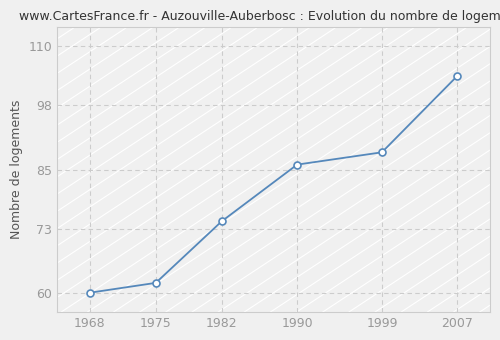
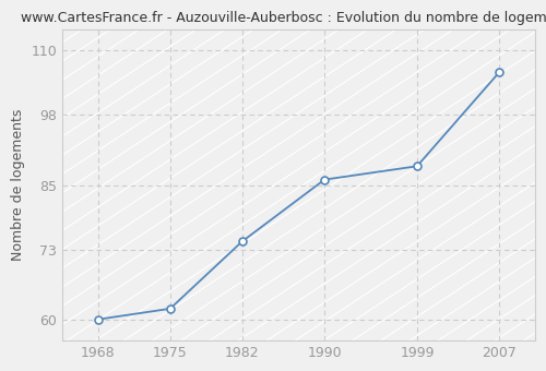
2007: 104.0 -> 106.0
